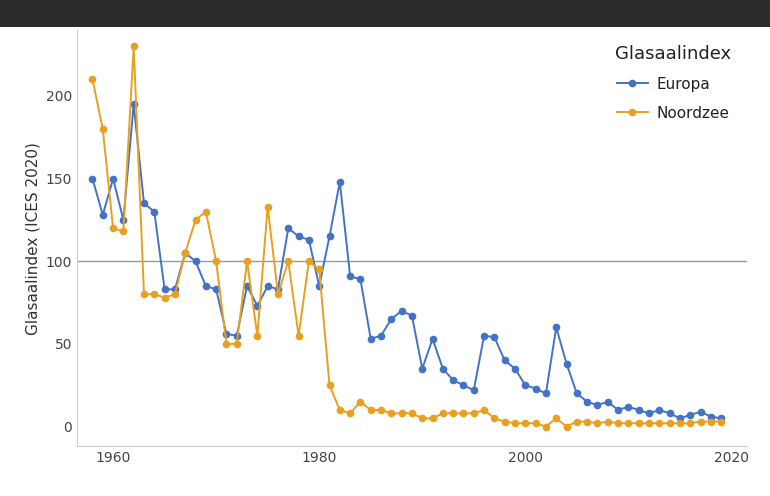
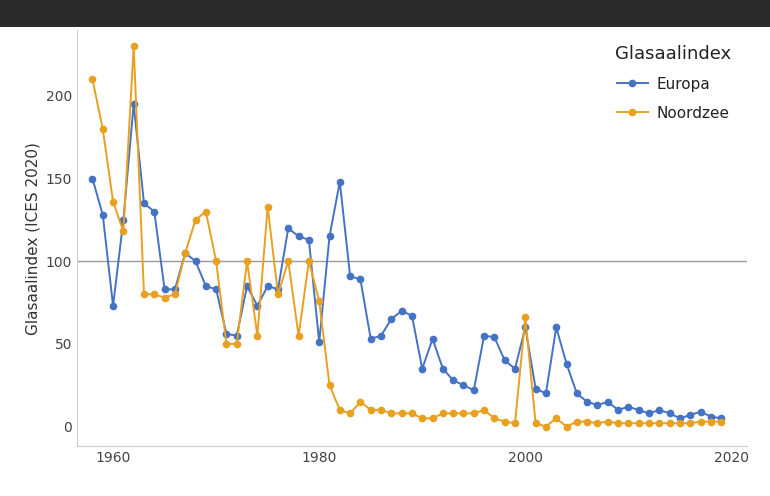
Europa/1960: 150 -> 73
Noordzee/1960: 120 -> 136
Europa/1980: 85 -> 51
Noordzee/1980: 95 -> 76
Europa/2000: 25 -> 60
Noordzee/2000: 2 -> 66
